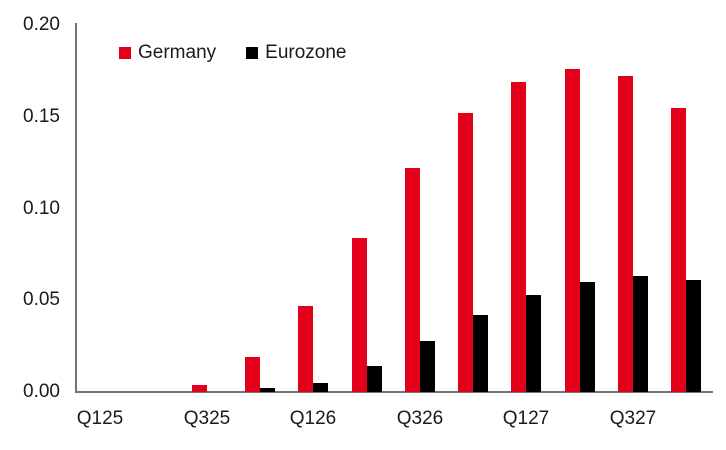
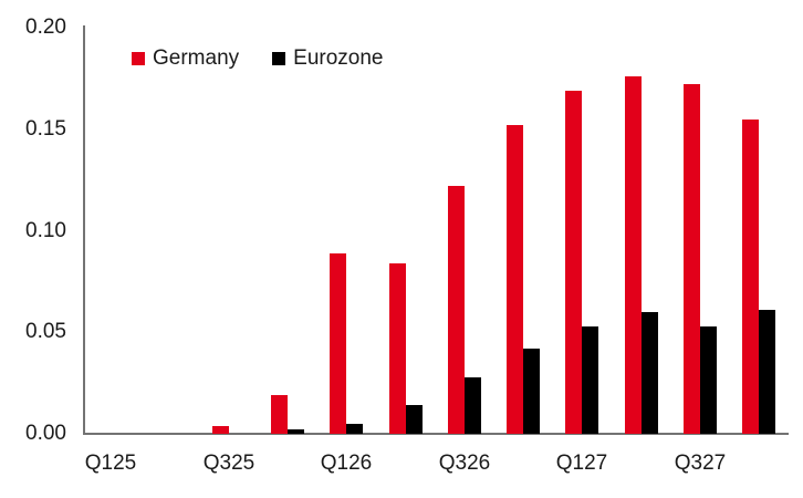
Germany/Q126: 0.047 -> 0.089
Eurozone/Q327: 0.063 -> 0.053
